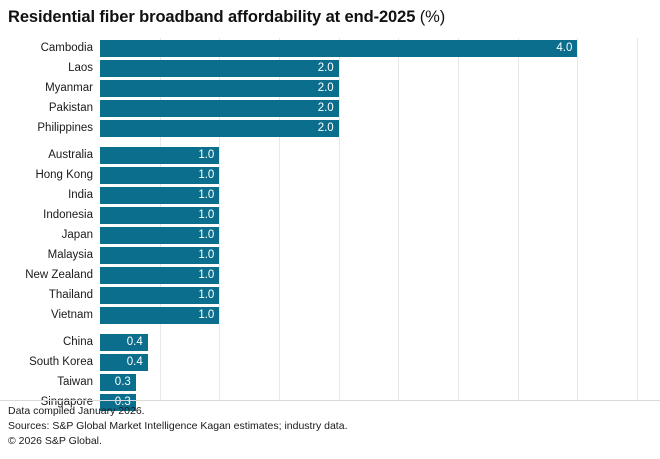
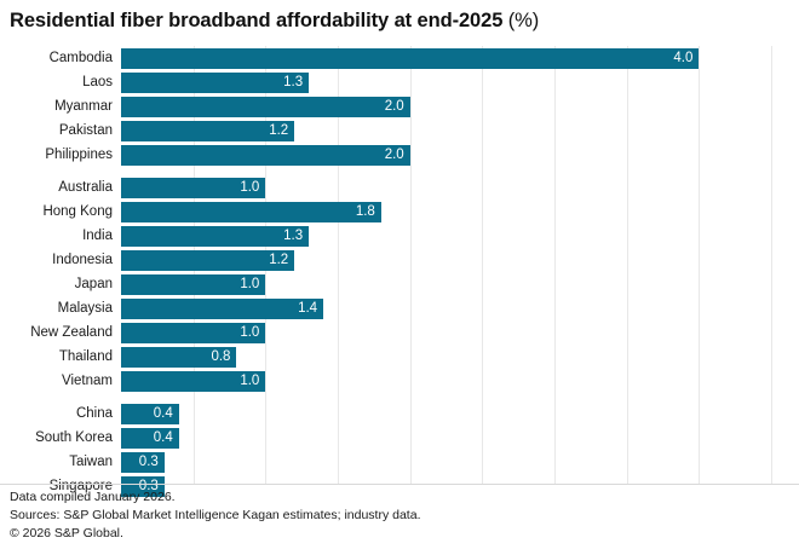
Laos: 2.0 -> 1.3
Pakistan: 2.0 -> 1.2
Hong Kong: 1.0 -> 1.8
India: 1.0 -> 1.3
Indonesia: 1.0 -> 1.2
Malaysia: 1.0 -> 1.4
Thailand: 1.0 -> 0.8
